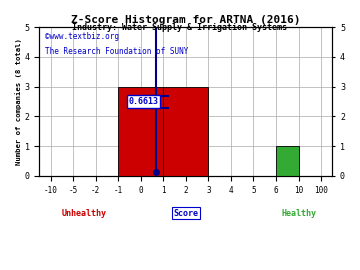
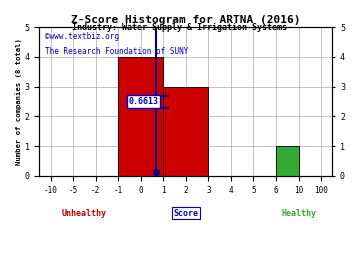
0: 3 -> 4
